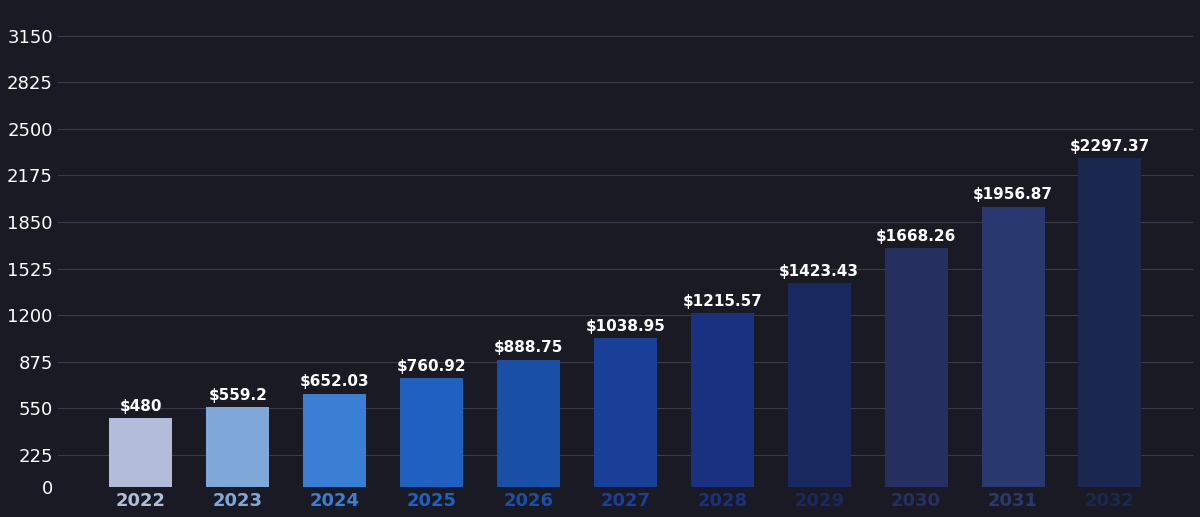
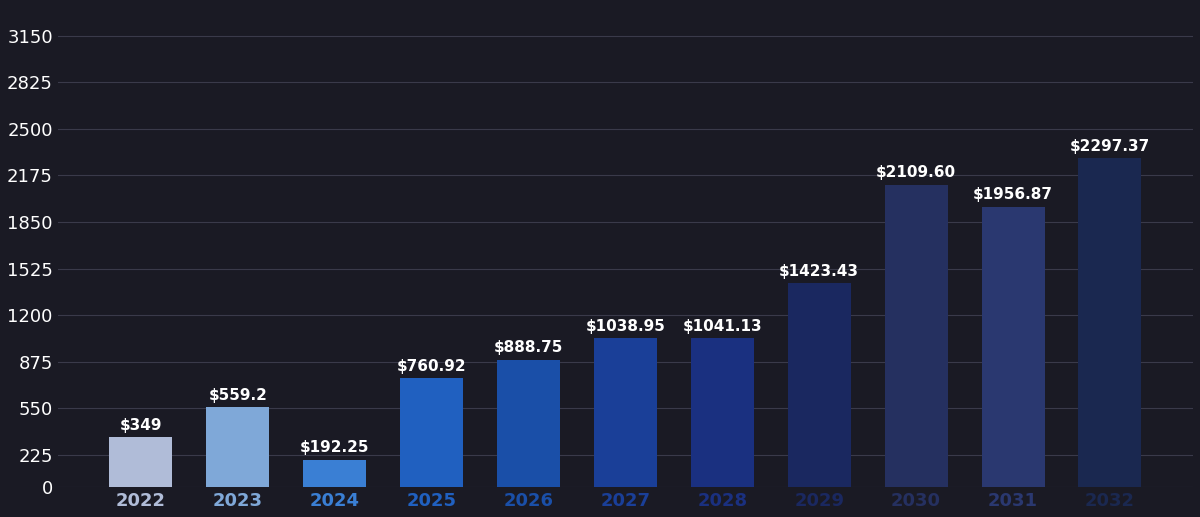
2022: $480 -> $349
2024: $652.03 -> $192.25
2028: $1215.57 -> $1041.13
2030: $1668.26 -> $2109.60
